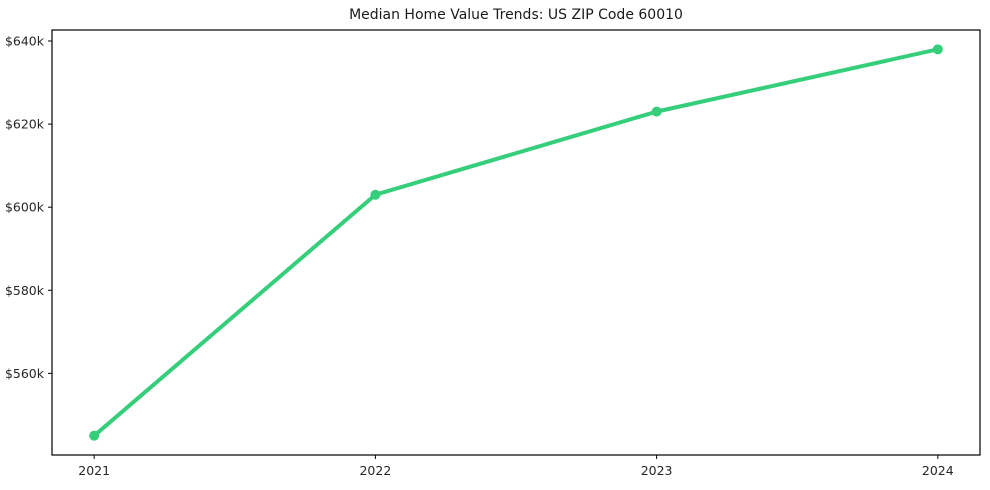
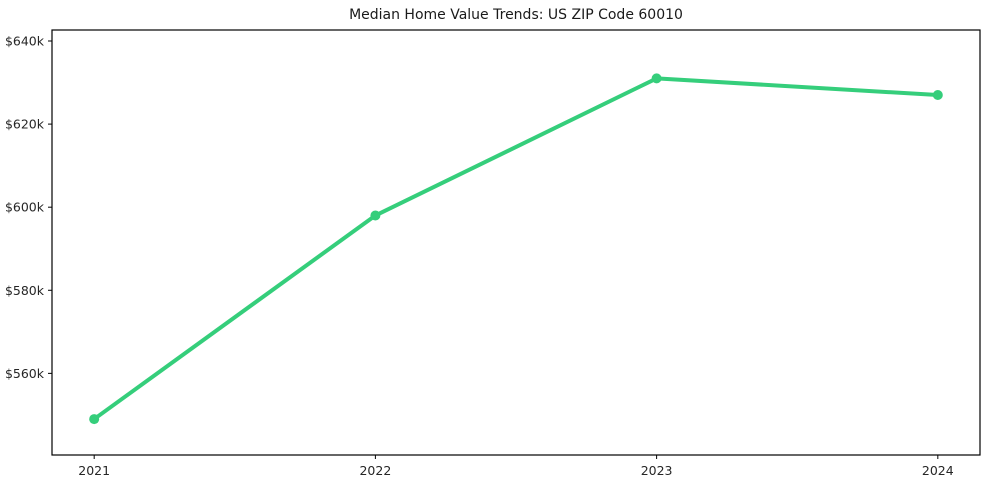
2021: $545k -> $549k
2022: $603k -> $598k
2023: $623k -> $631k
2024: $638k -> $627k
